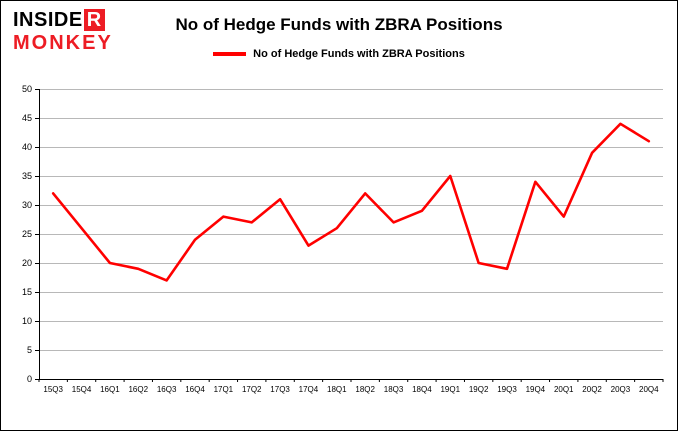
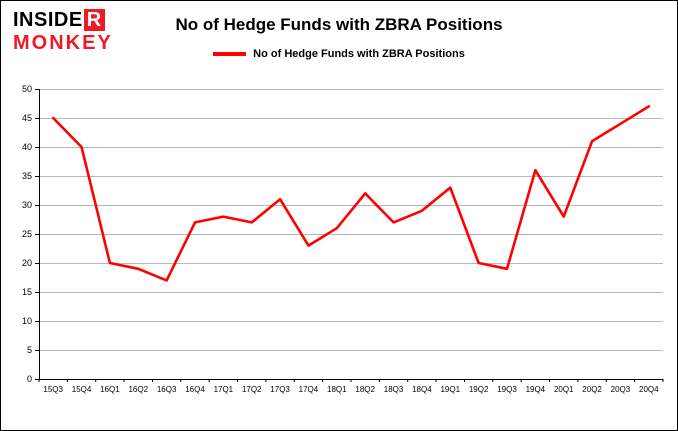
15Q3: 32 -> 45
15Q4: 26 -> 40
16Q4: 24 -> 27
19Q1: 35 -> 33
19Q4: 34 -> 36
20Q2: 39 -> 41
20Q4: 41 -> 47
